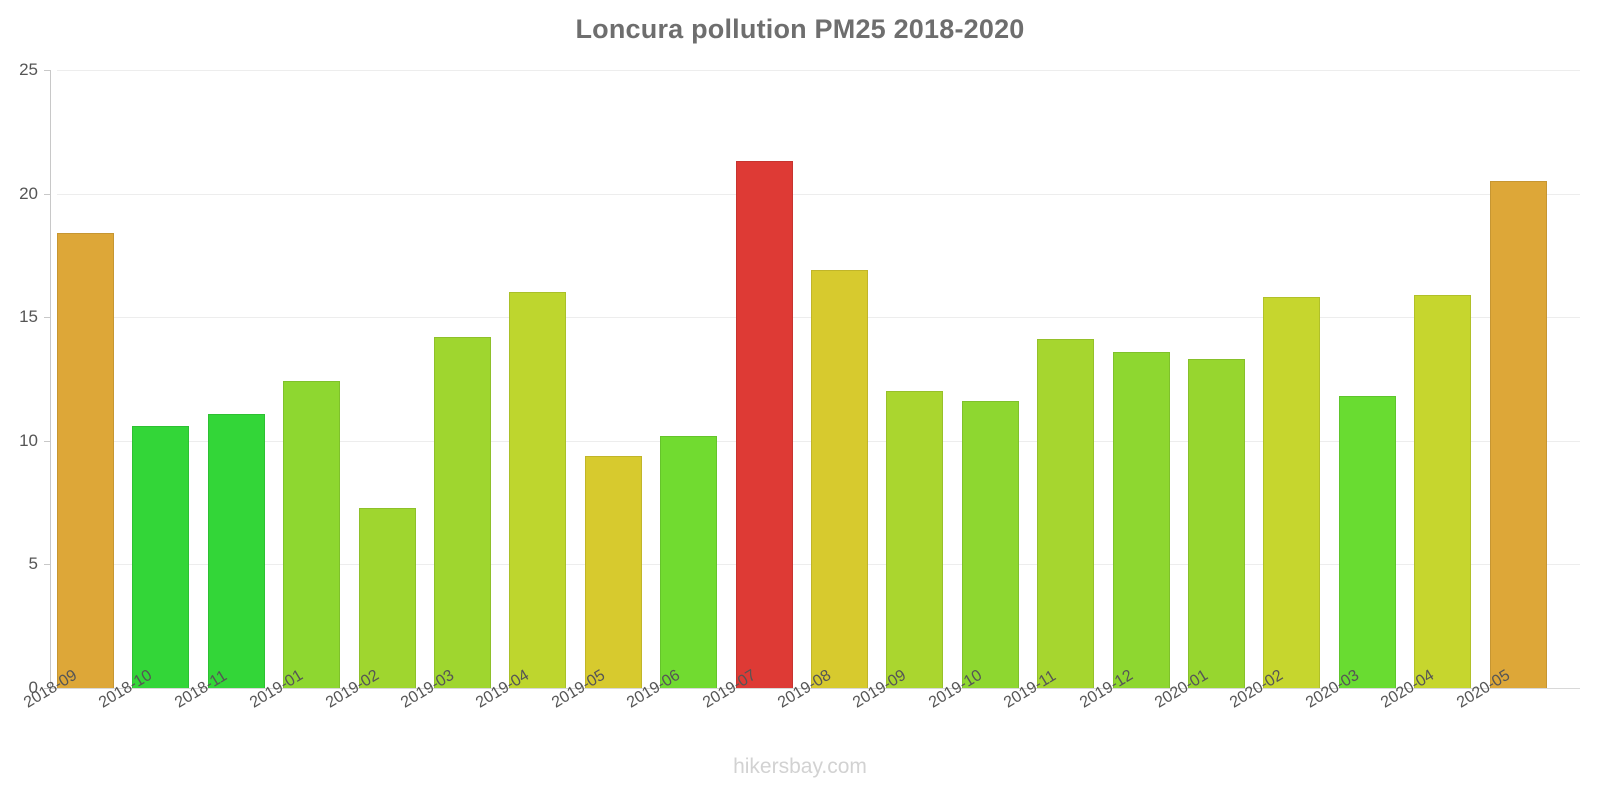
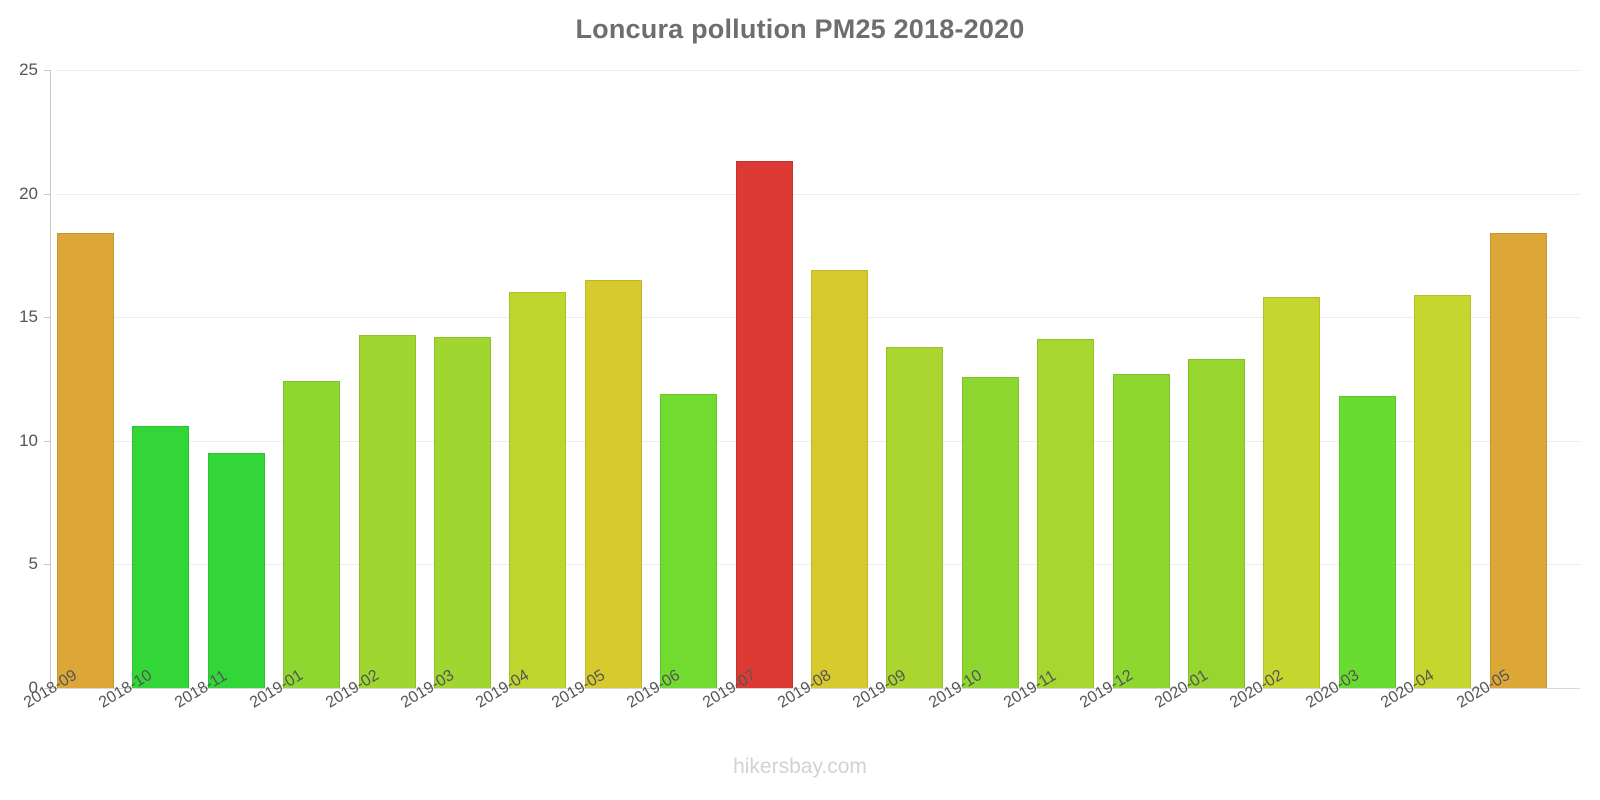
2018-11: 11.1 -> 9.5
2019-02: 7.3 -> 14.3
2019-05: 9.4 -> 16.5
2019-06: 10.2 -> 11.9
2019-09: 12.0 -> 13.8
2019-10: 11.6 -> 12.6
2019-12: 13.6 -> 12.7
2020-05: 20.5 -> 18.4
